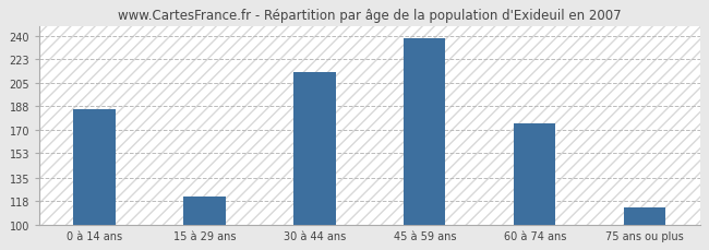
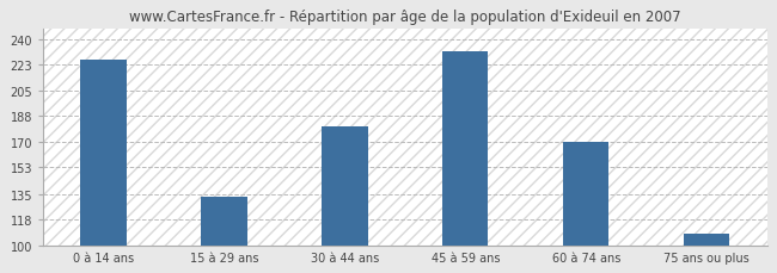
0 à 14 ans: 186 -> 226
15 à 29 ans: 121 -> 133
30 à 44 ans: 213 -> 181
45 à 59 ans: 238 -> 232
60 à 74 ans: 175 -> 170
75 ans ou plus: 113 -> 108
